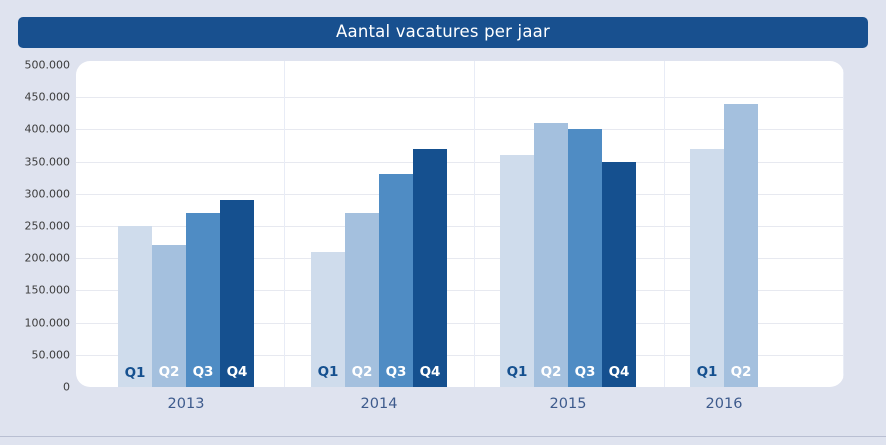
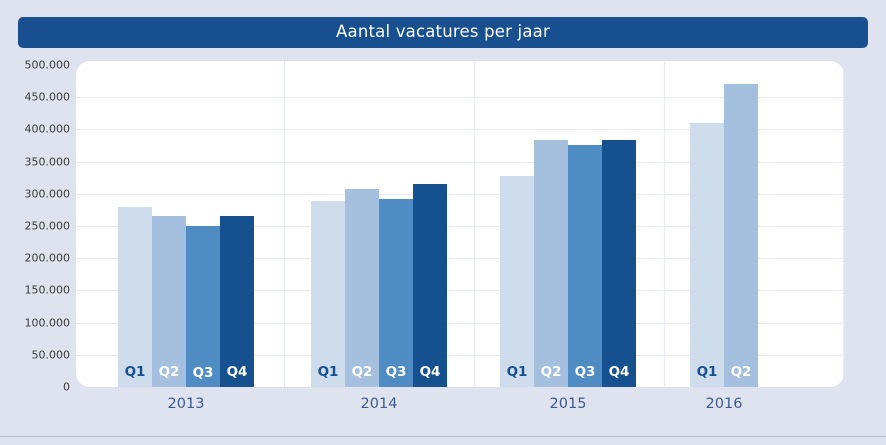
Q1/2013: 250000 -> 280000
Q2/2013: 220000 -> 270000
Q3/2013: 270000 -> 250000
Q4/2013: 290000 -> 270000
Q1/2014: 210000 -> 290000
Q2/2014: 270000 -> 310000
Q3/2014: 330000 -> 290000
Q4/2014: 370000 -> 320000
Q1/2015: 360000 -> 330000
Q2/2015: 410000 -> 380000
Q3/2015: 400000 -> 380000
Q4/2015: 350000 -> 380000
Q1/2016: 370000 -> 410000
Q2/2016: 440000 -> 470000
